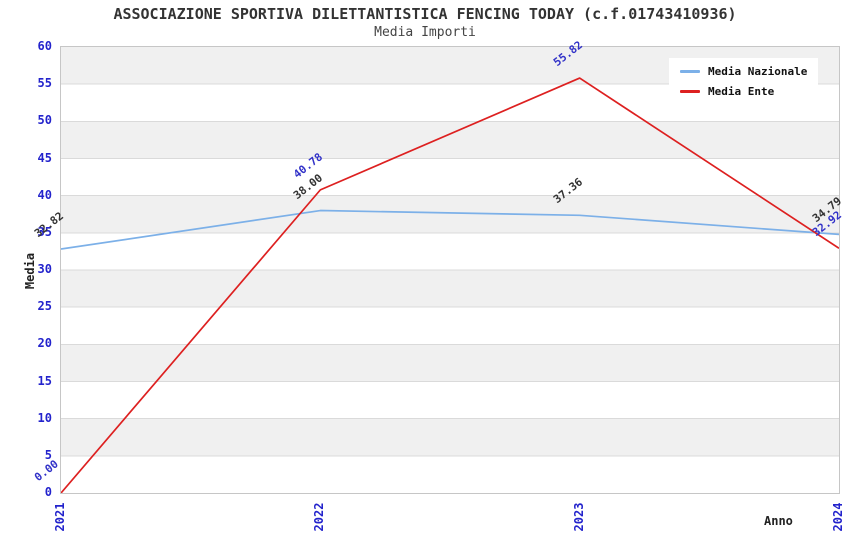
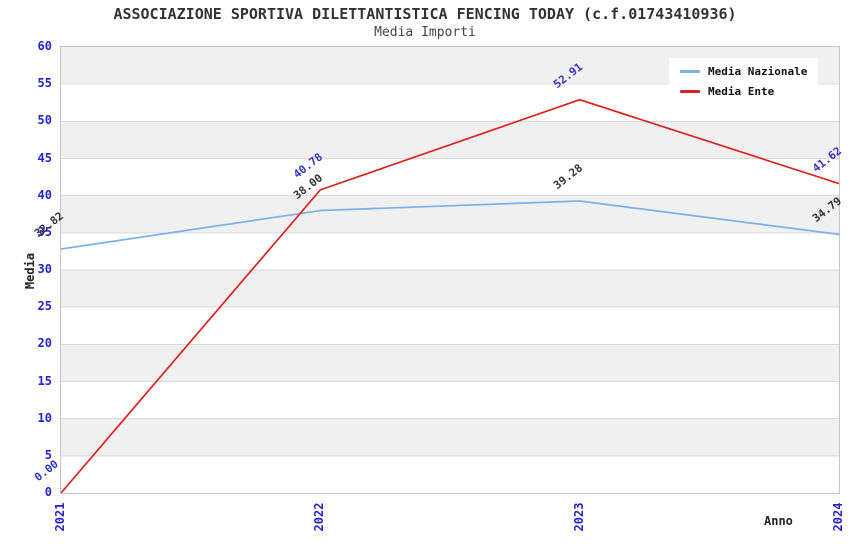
Media Nazionale/2023: 37.36 -> 39.28
Media Ente/2023: 55.82 -> 52.91
Media Ente/2024: 32.92 -> 41.62
